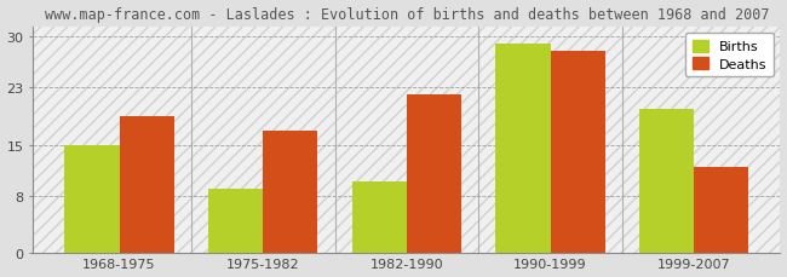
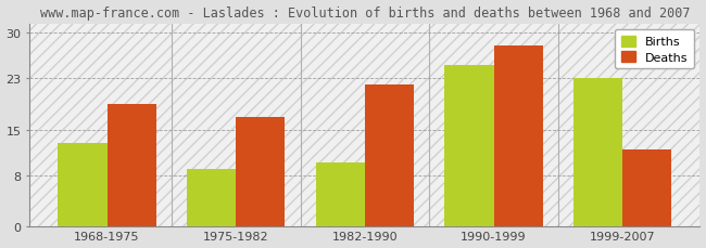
Births/1968-1975: 15 -> 13
Births/1990-1999: 29 -> 25
Births/1999-2007: 20 -> 23
